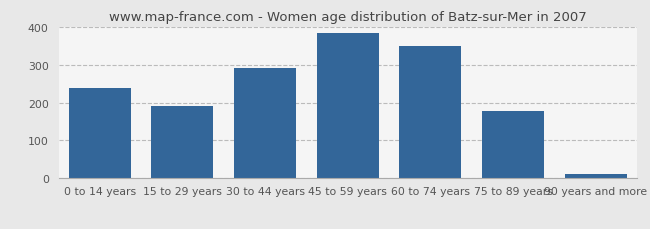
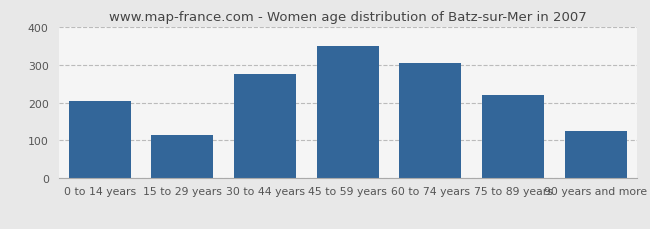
0 to 14 years: 237 -> 205
15 to 29 years: 192 -> 115
30 to 44 years: 290 -> 275
45 to 59 years: 383 -> 350
60 to 74 years: 350 -> 305
75 to 89 years: 177 -> 220
90 years and more: 12 -> 125
